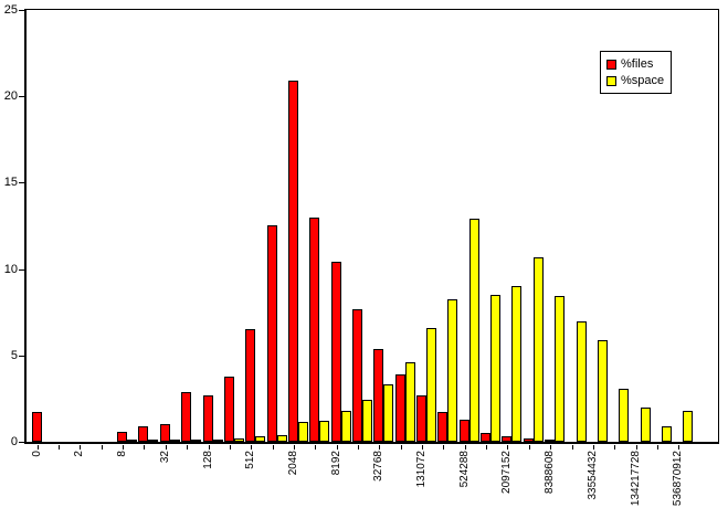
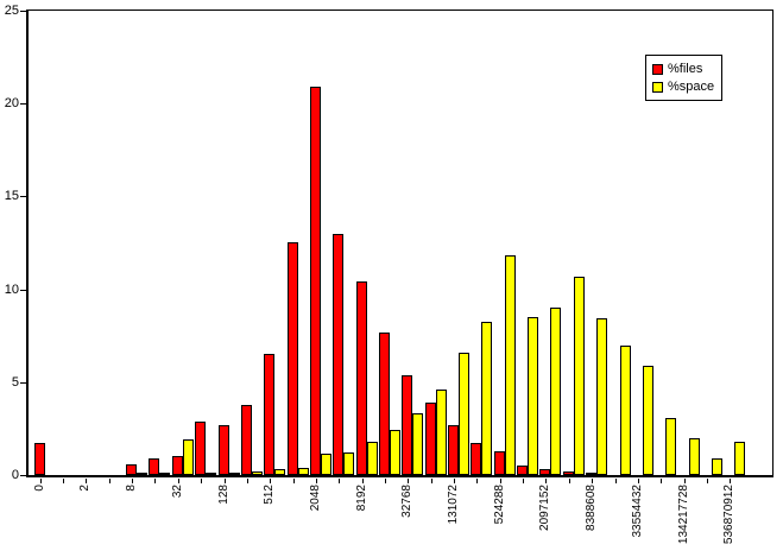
%space/32: 0.1 -> 1.9
%space/524288: 12.9 -> 11.8
